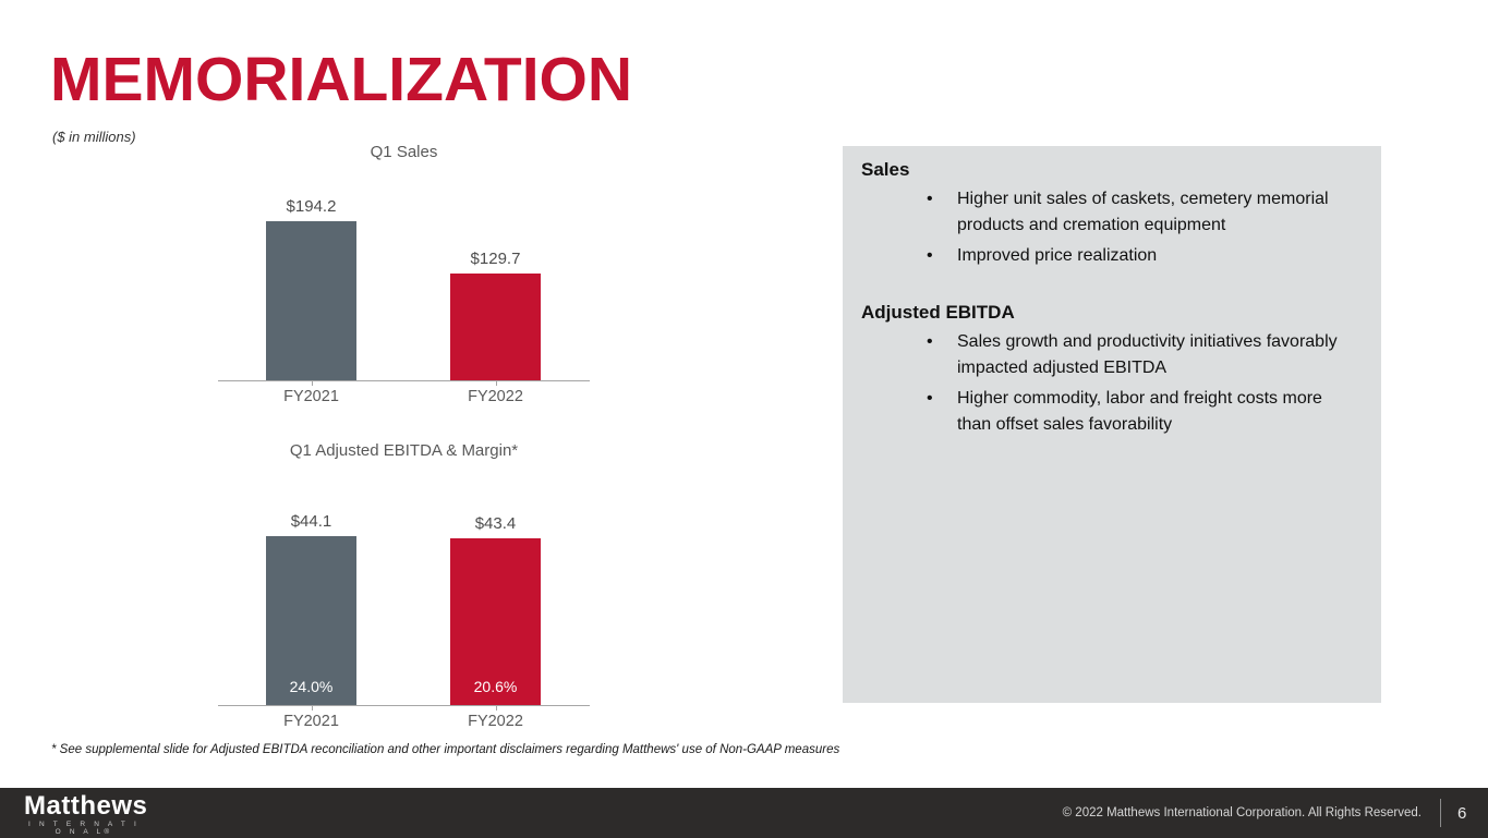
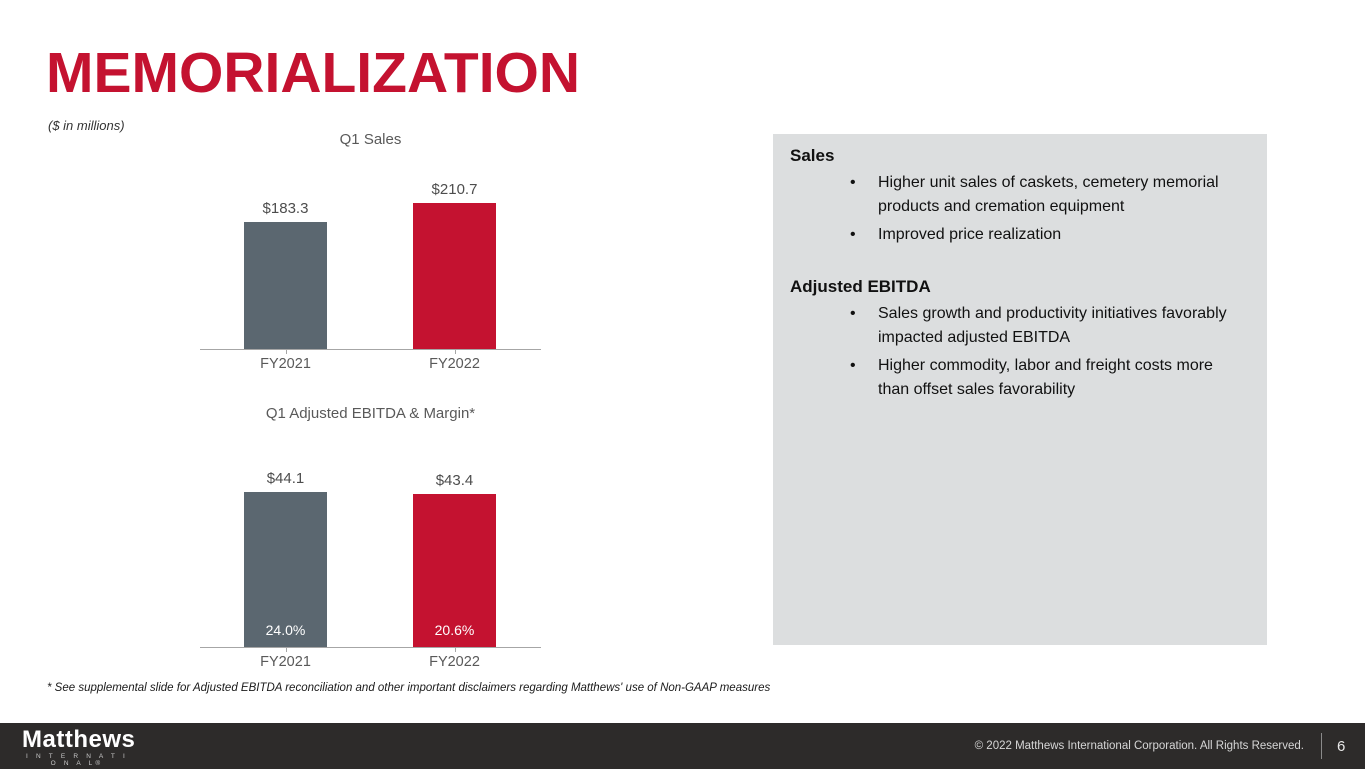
Q1 Sales/FY2021: $194.2 -> $183.3
Q1 Sales/FY2022: $129.7 -> $210.7
